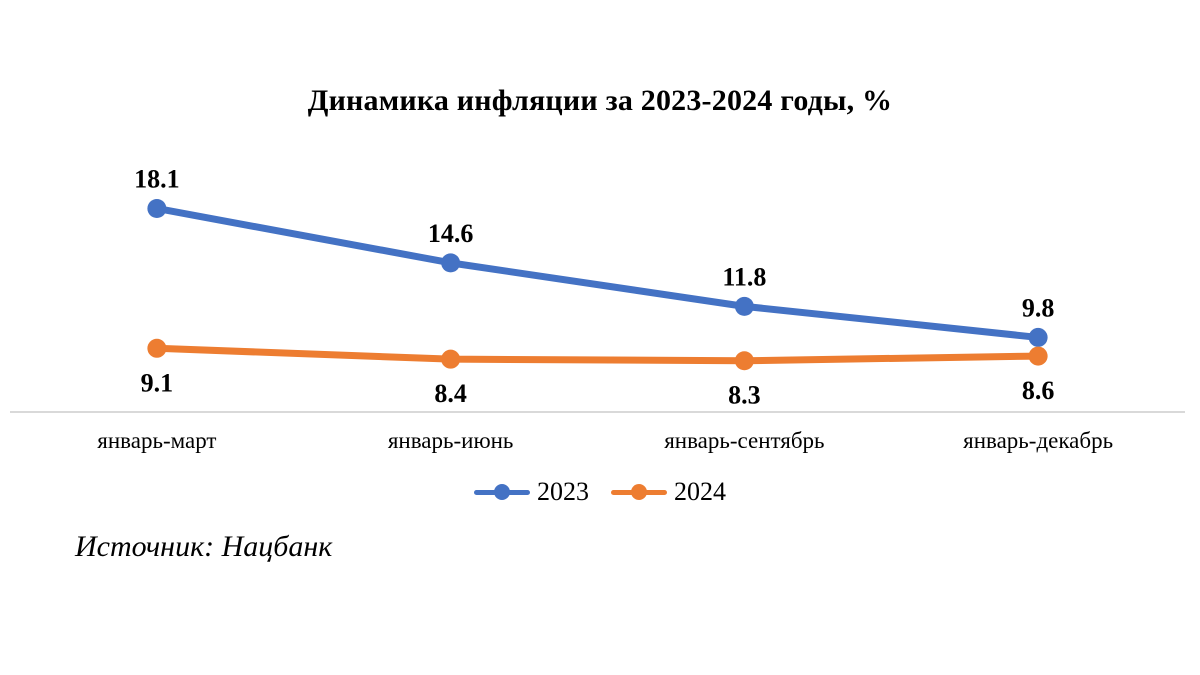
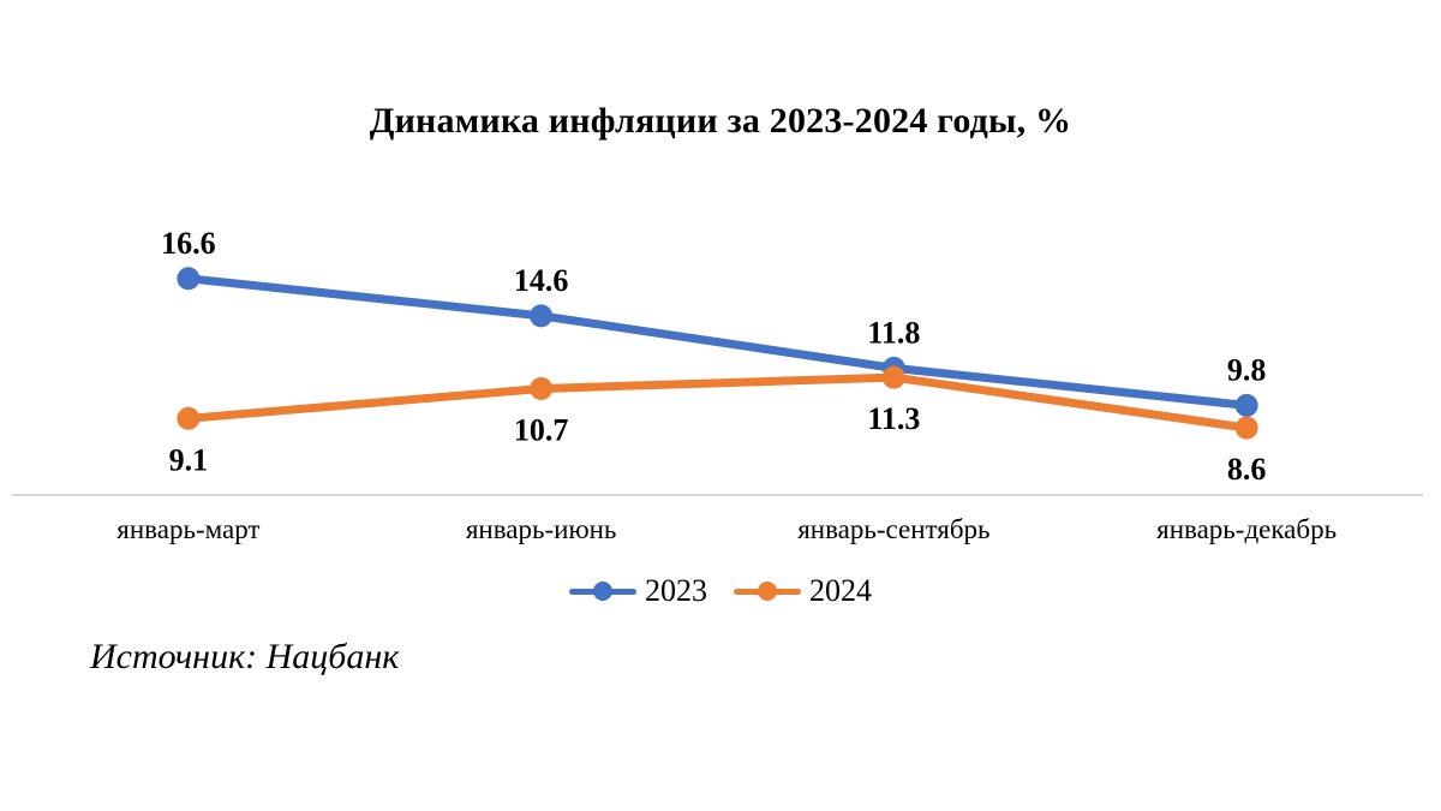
2023/январь-март: 18.1 -> 16.6
2024/январь-июнь: 8.4 -> 10.7
2024/январь-сентябрь: 8.3 -> 11.3
